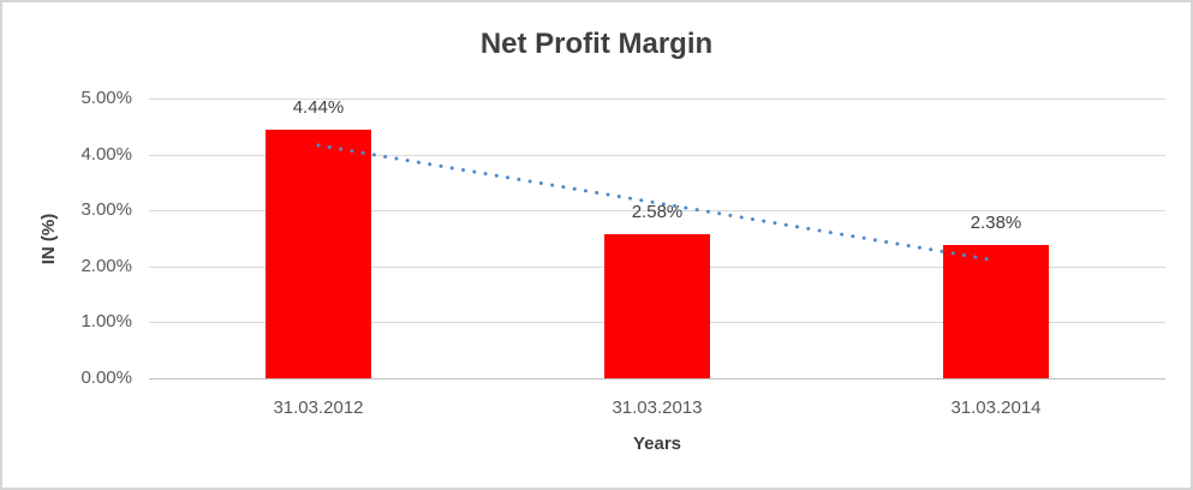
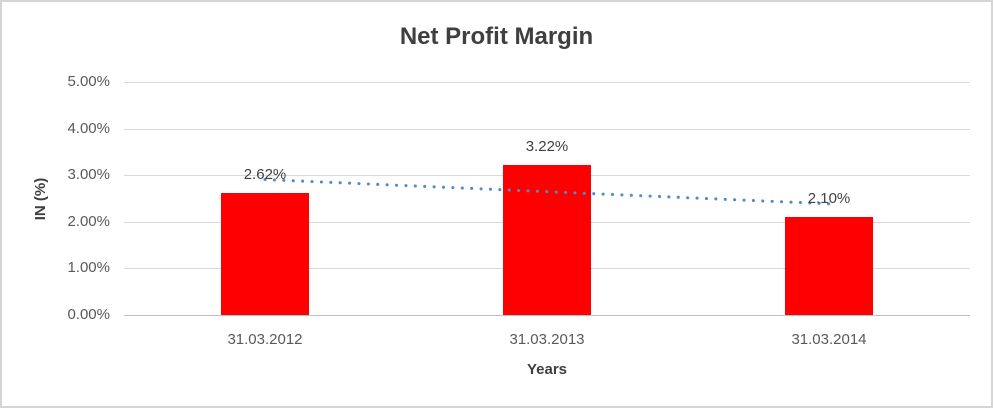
31.03.2012: 4.44% -> 2.62%
31.03.2013: 2.58% -> 3.22%
31.03.2014: 2.38% -> 2.10%
